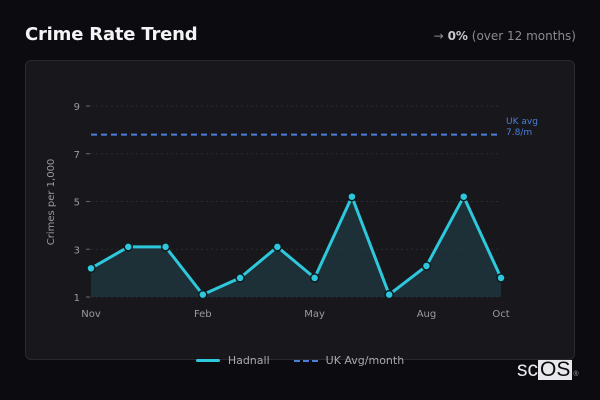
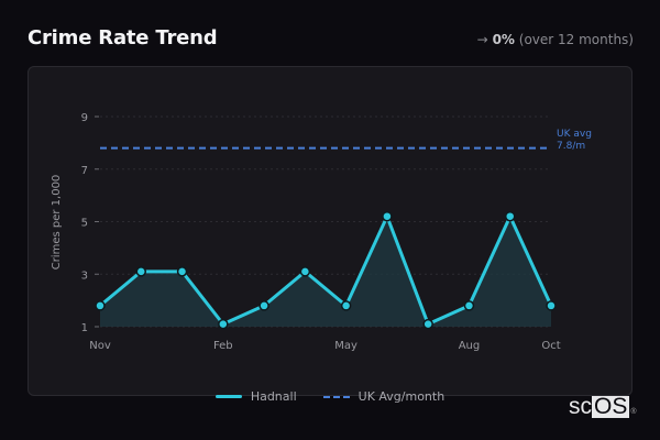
Hadnall/Nov: 2.2 -> 1.8
Hadnall/Aug: 2.3 -> 1.8
